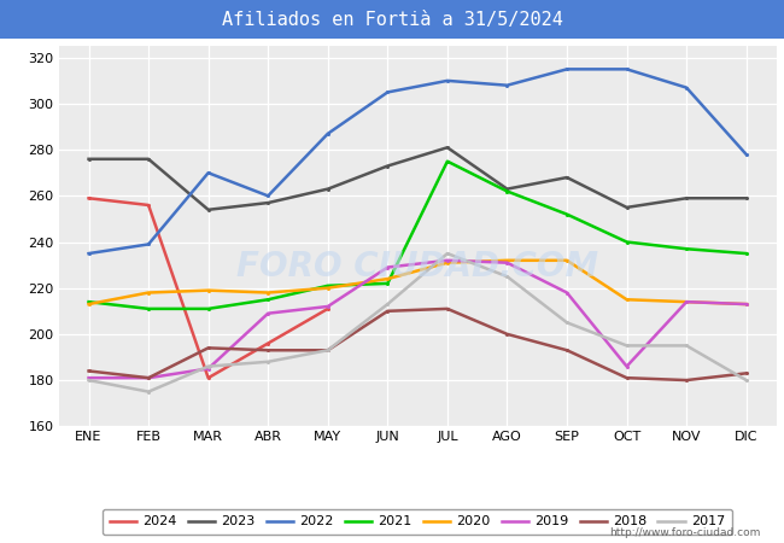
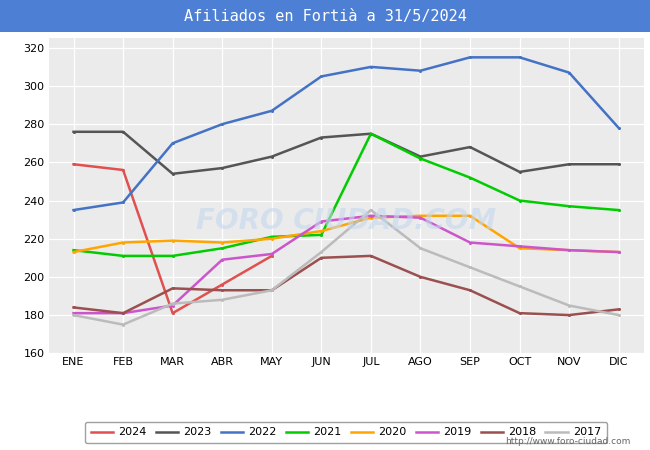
2022/ABR: 260 -> 280
2023/JUL: 281 -> 275
2017/AGO: 225 -> 215
2019/OCT: 186 -> 216
2017/NOV: 195 -> 185
